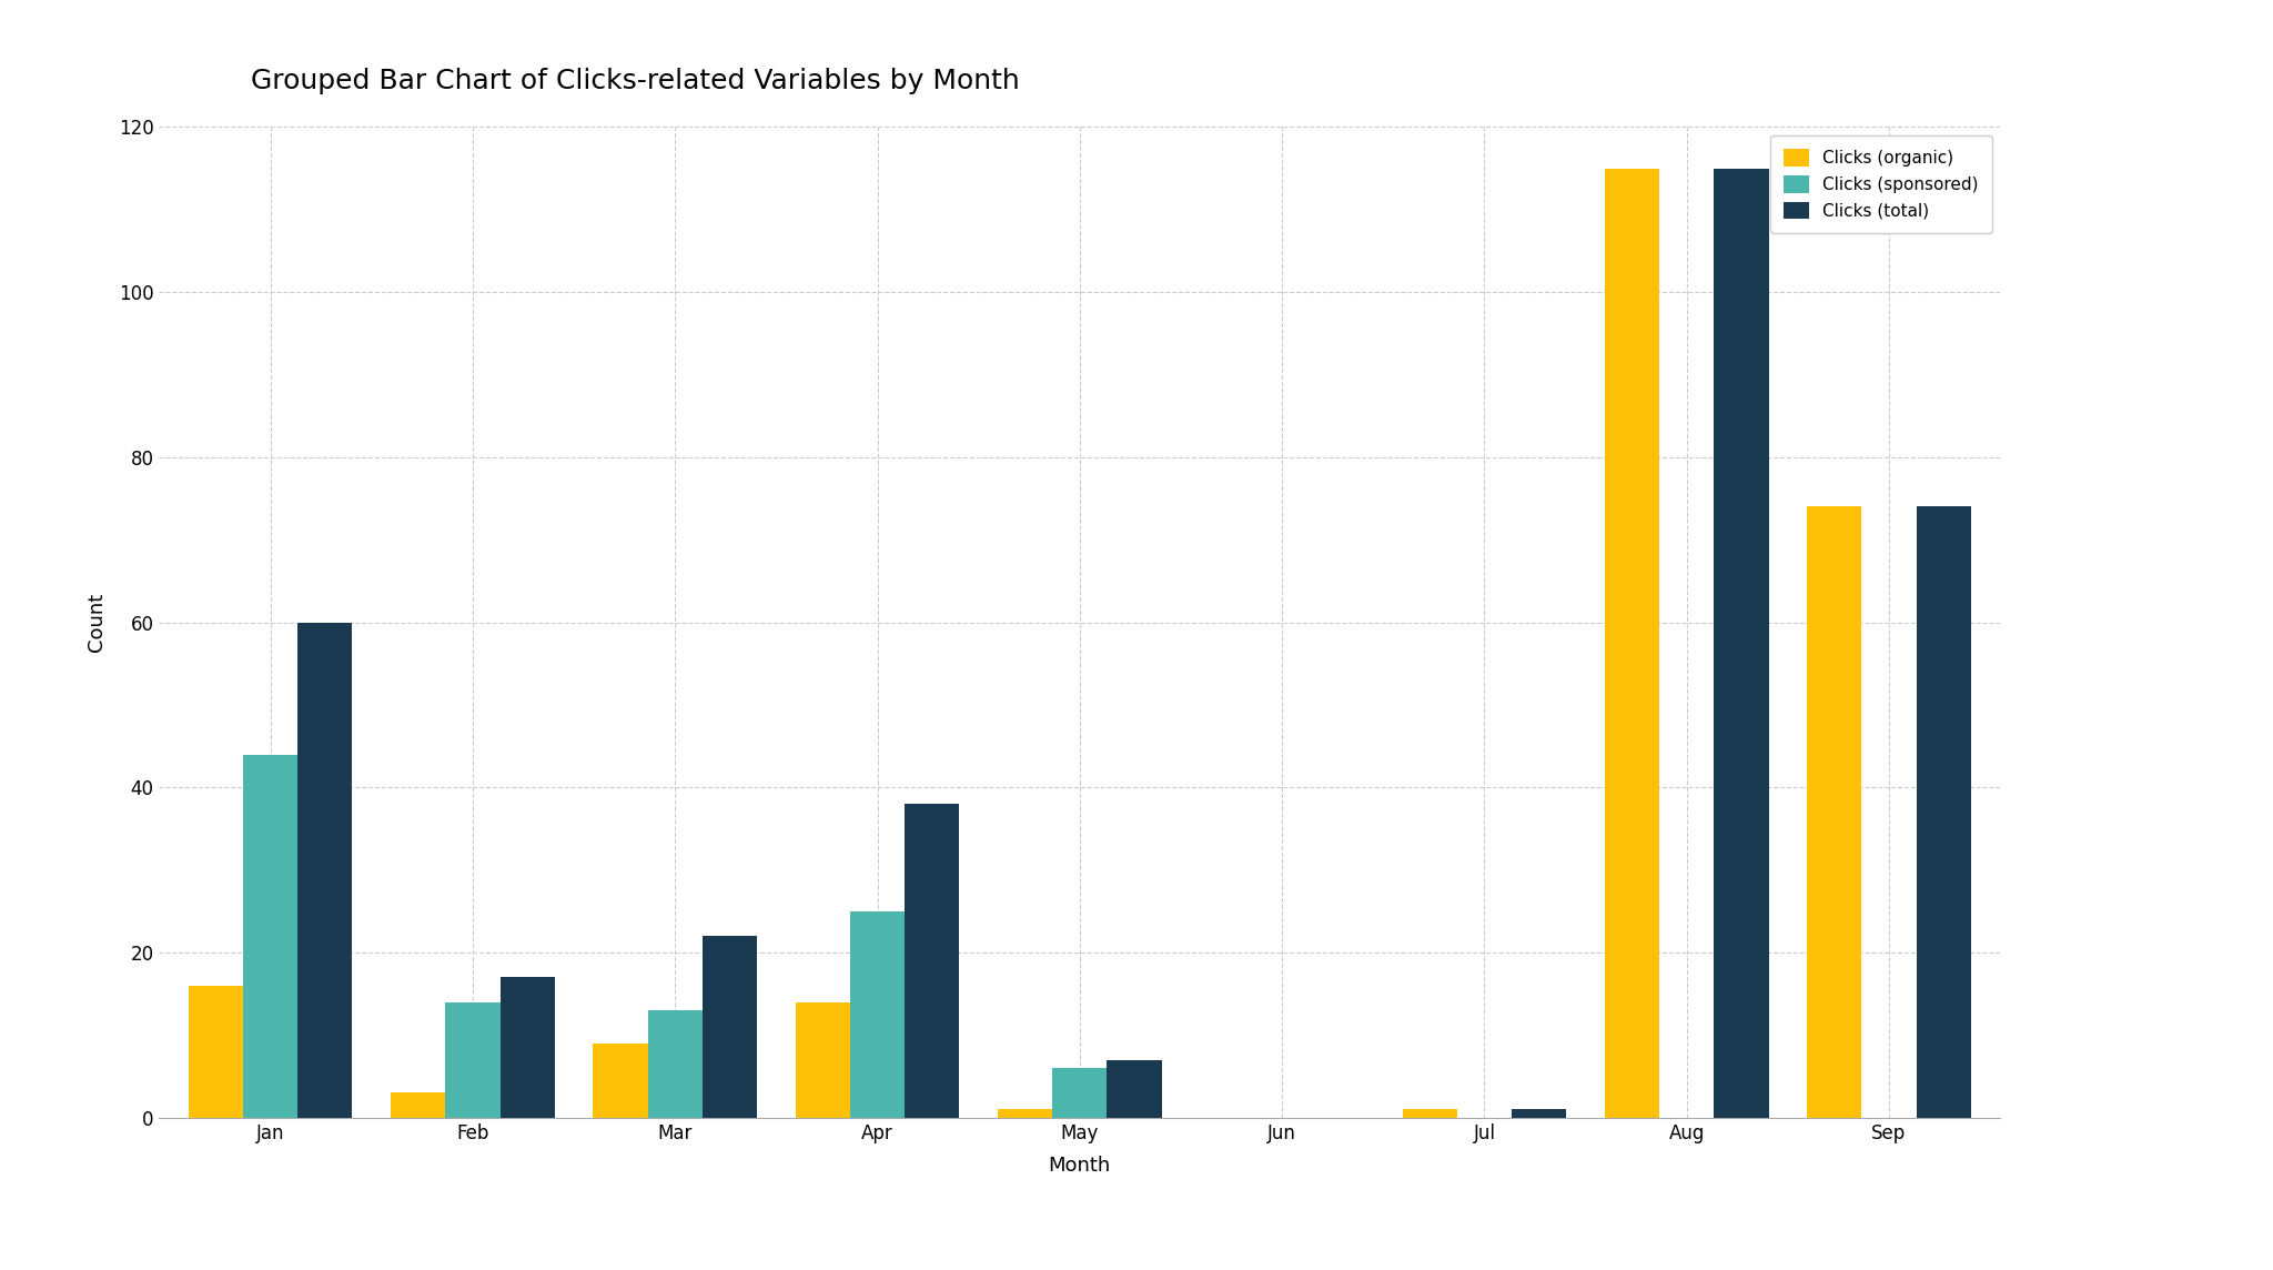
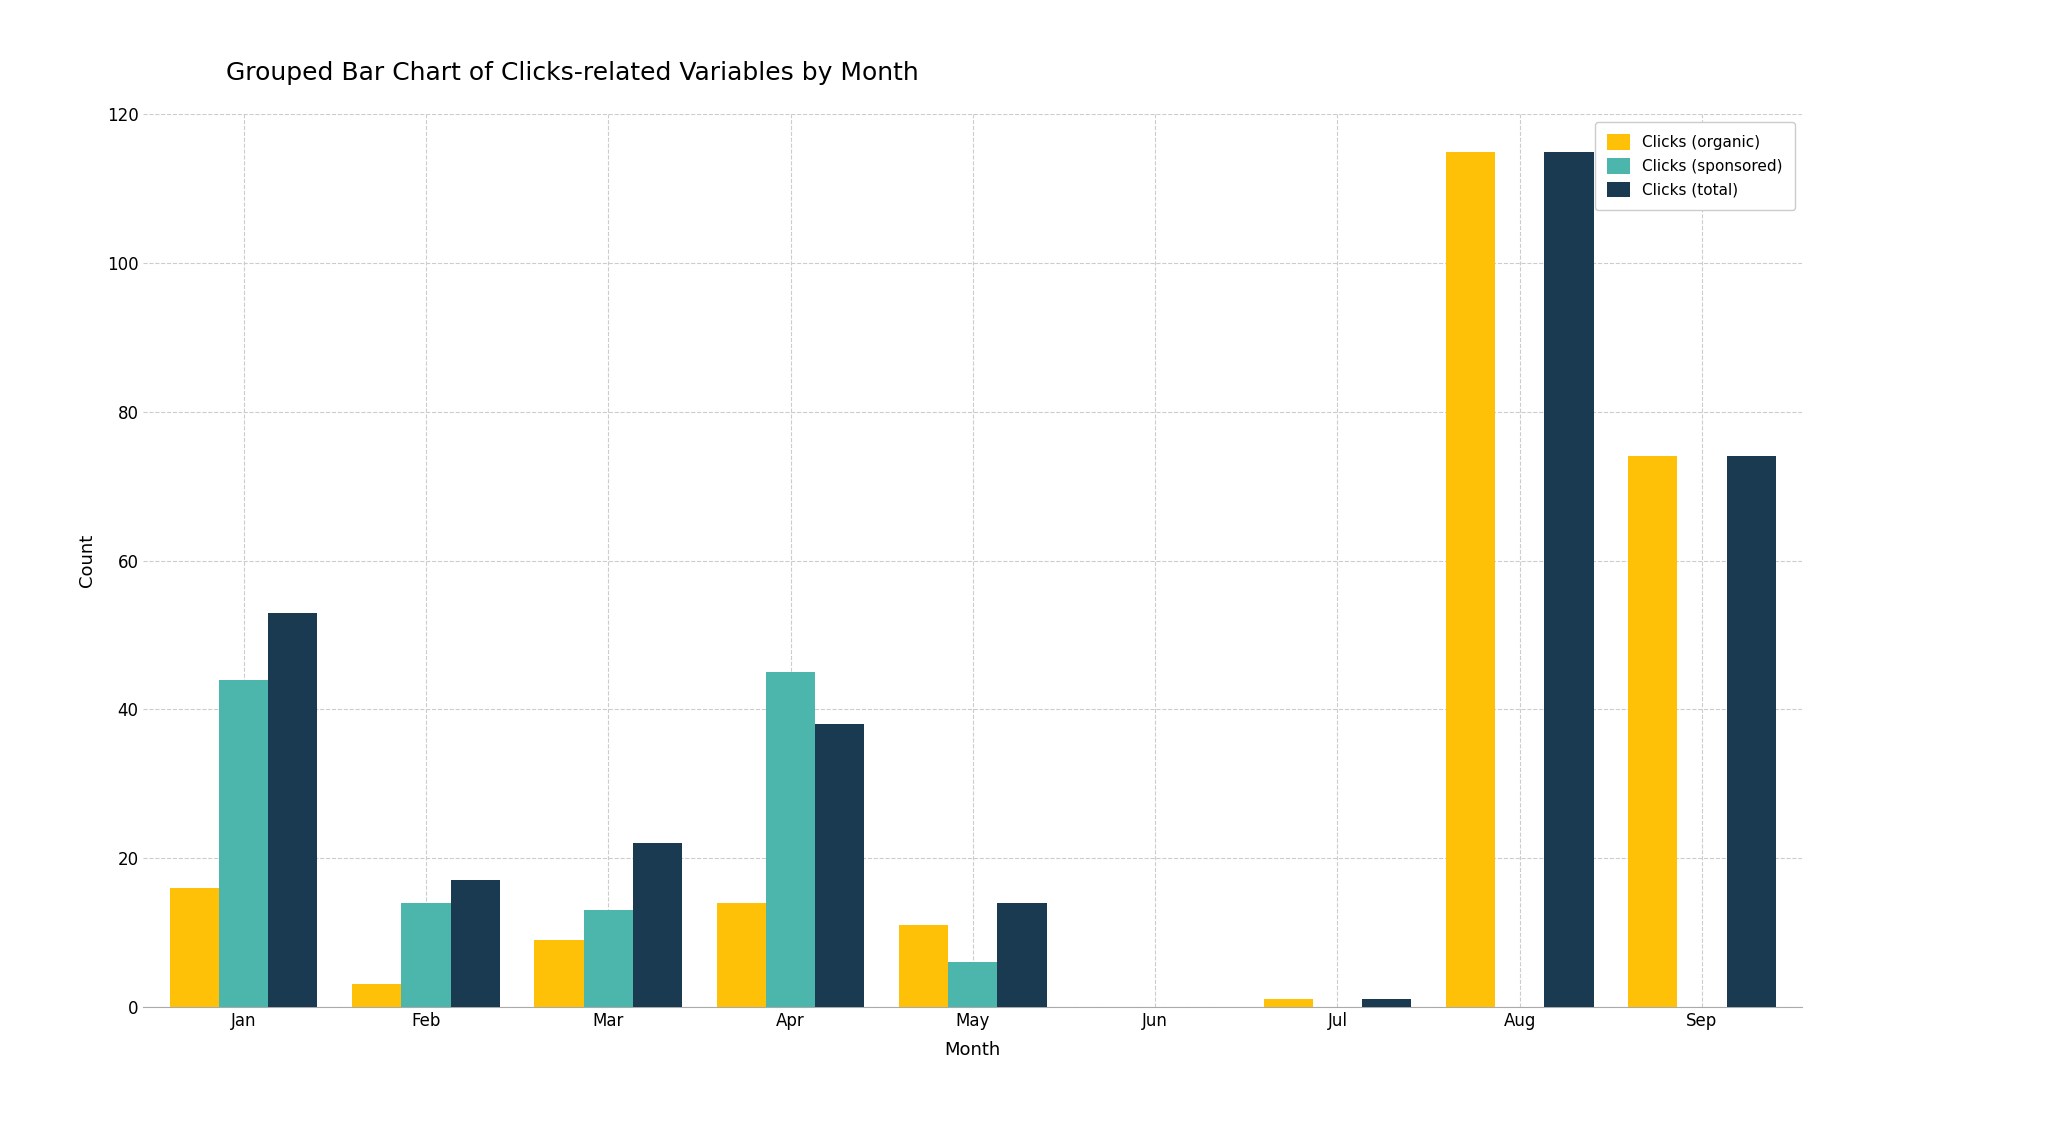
Clicks (total)/Jan: 60 -> 53
Clicks (sponsored)/Apr: 25 -> 45
Clicks (organic)/May: 1 -> 11
Clicks (total)/May: 7 -> 14
